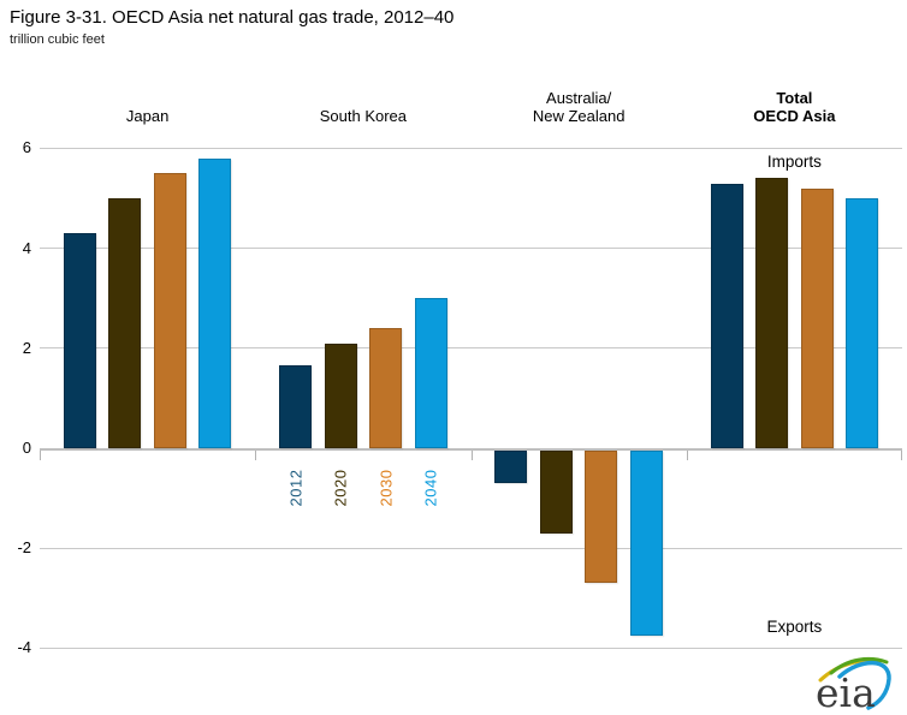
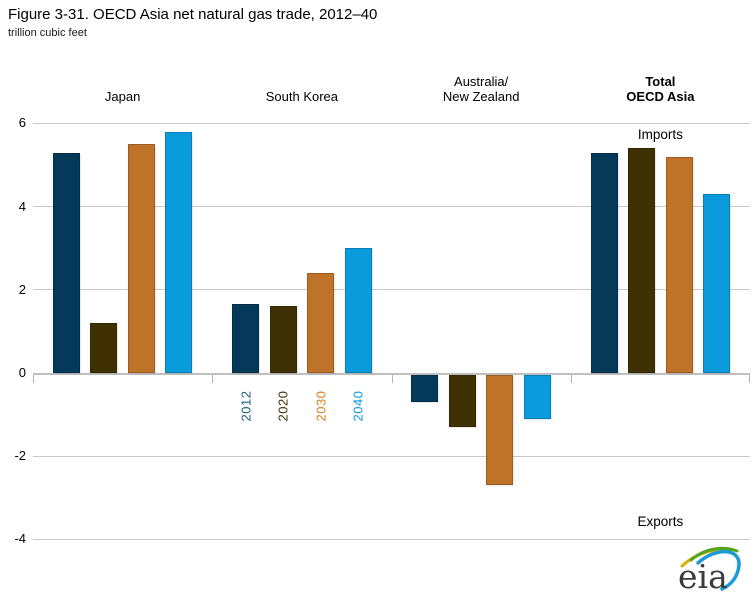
2012/Japan: 4.3 -> 5.3
2020/Japan: 5.0 -> 1.2
2020/South Korea: 2.1 -> 1.6
2020/Australia/New Zealand: -1.7 -> -1.3
2040/Australia/New Zealand: -3.8 -> -1.1
2040/Total OECD Asia: 5.0 -> 4.3
